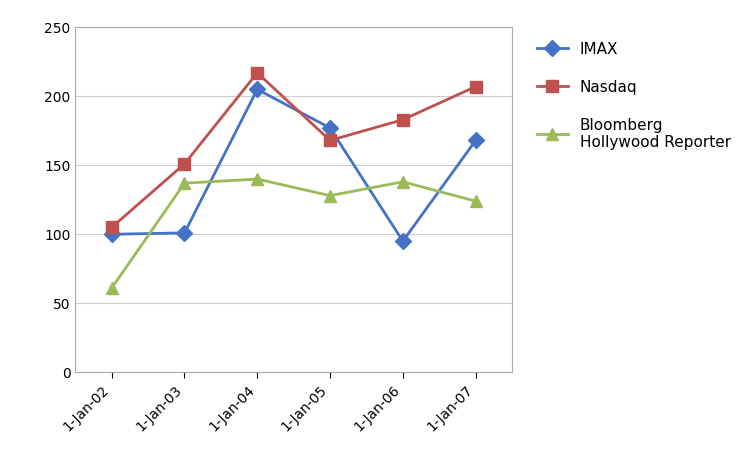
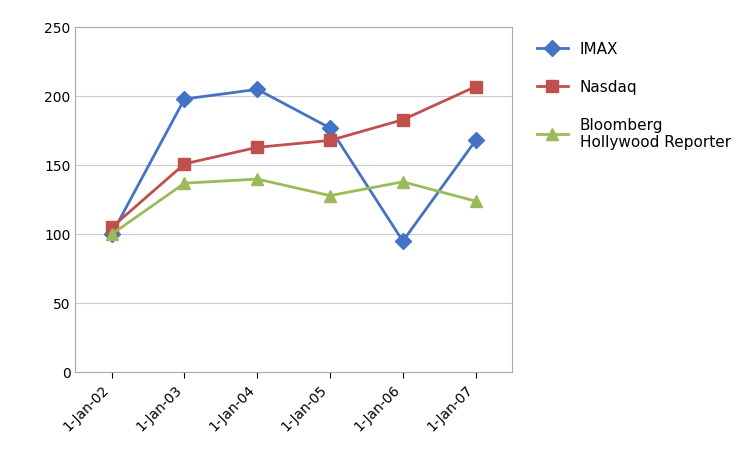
Bloomberg Hollywood Reporter/1-Jan-02: 61 -> 100
IMAX/1-Jan-03: 101 -> 198
Nasdaq/1-Jan-04: 217 -> 163
